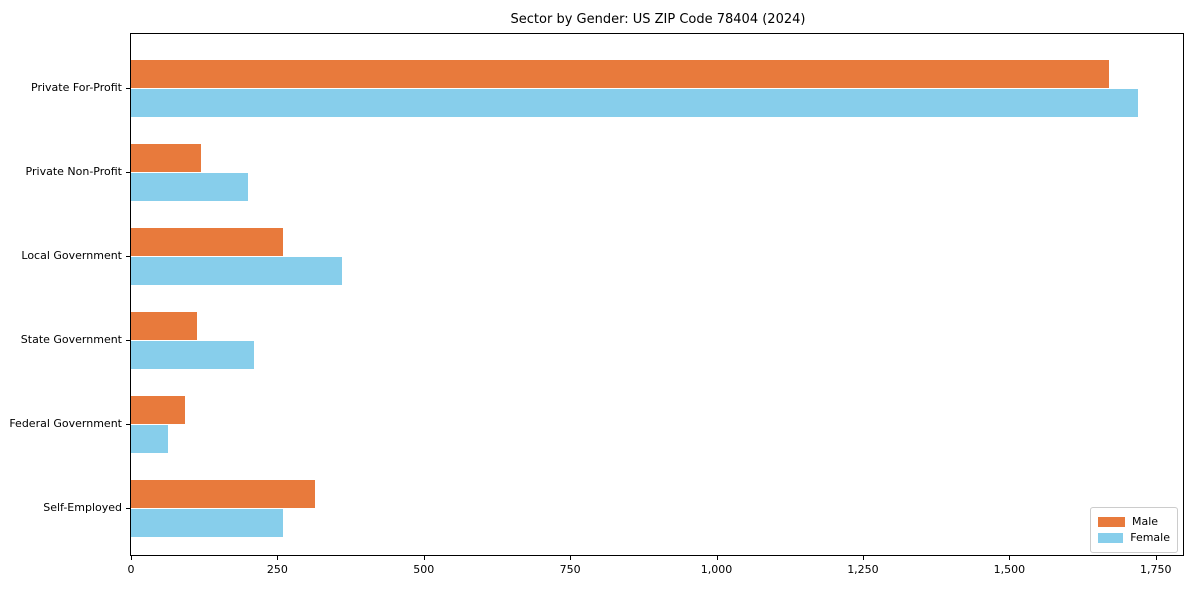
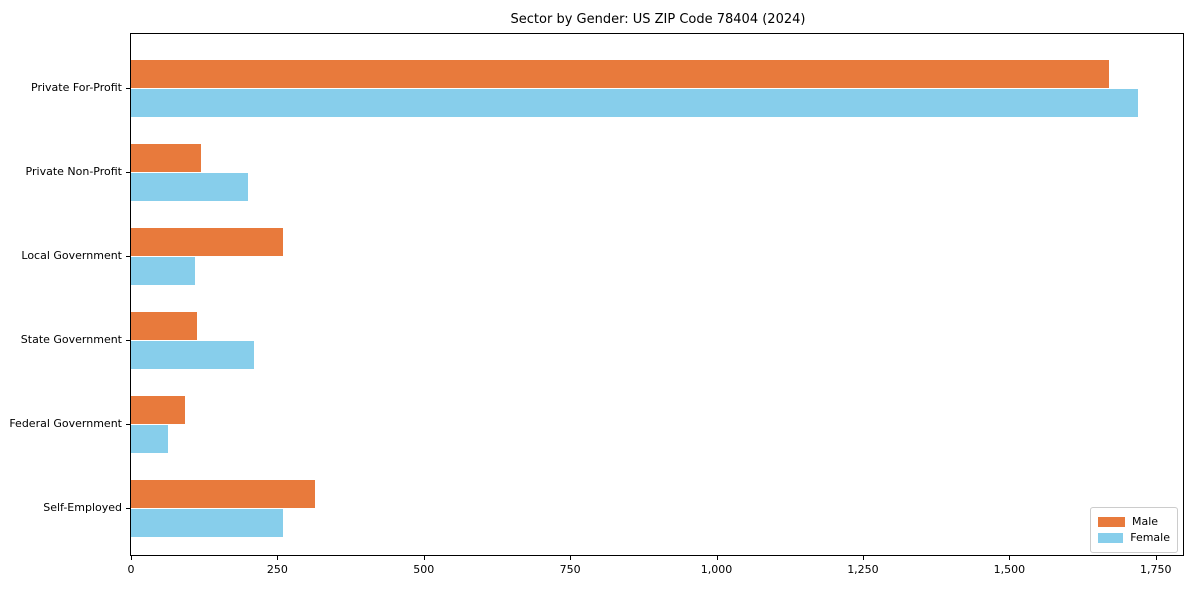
Female/Local Government: 360 -> 110
